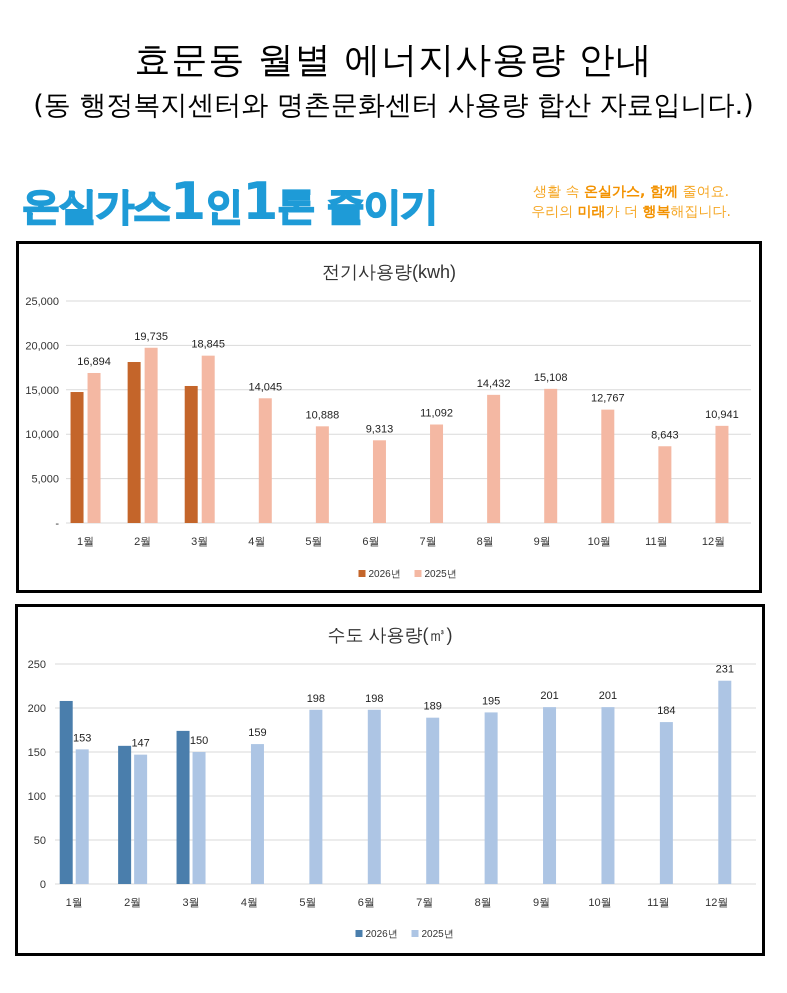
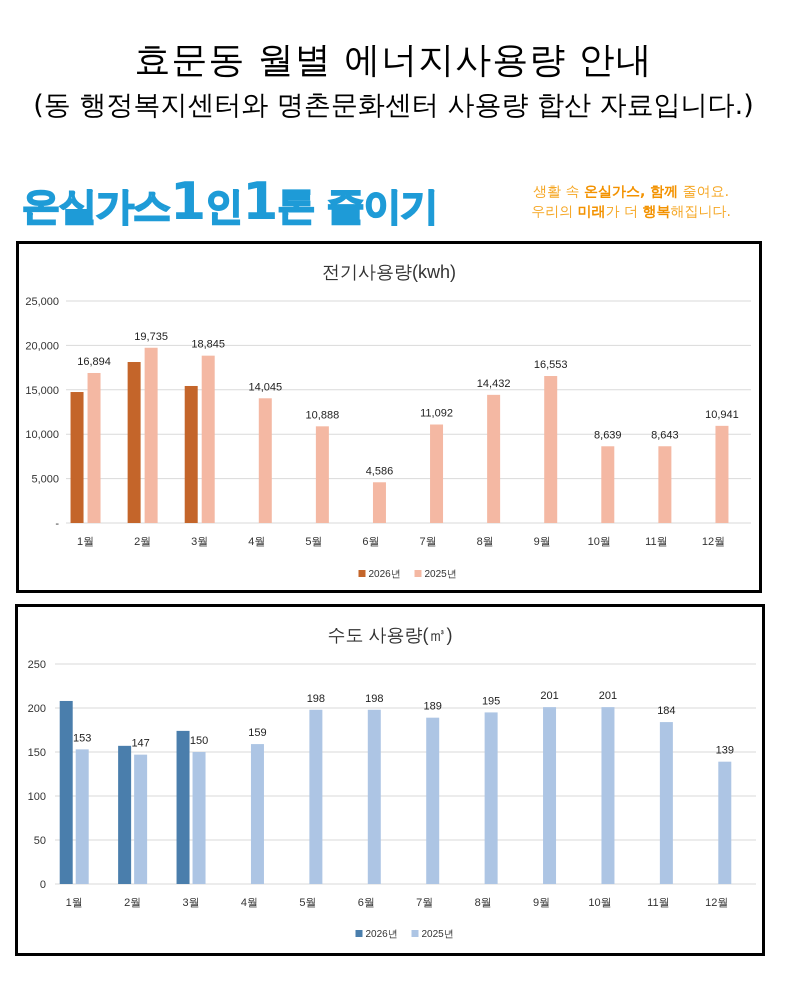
전기사용량(kwh)/2025년/6월: 9,313 -> 4,586
전기사용량(kwh)/2025년/9월: 15,108 -> 16,553
전기사용량(kwh)/2025년/10월: 12,767 -> 8,639
수도 사용량(㎥)/2025년/12월: 231 -> 139
